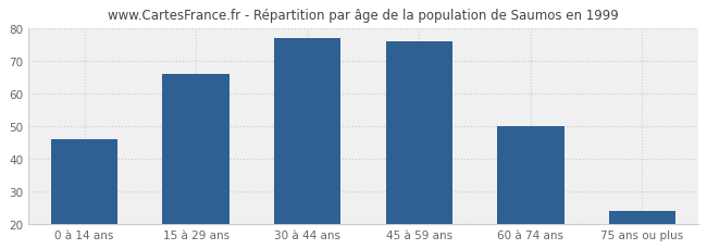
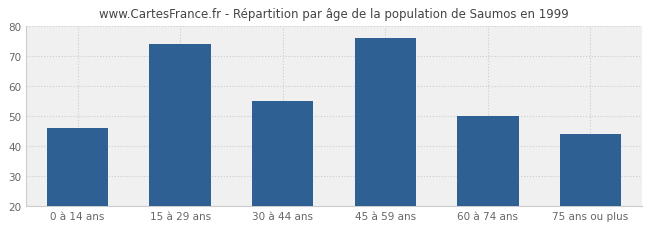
15 à 29 ans: 66 -> 74
30 à 44 ans: 77 -> 55
75 ans ou plus: 24 -> 44
